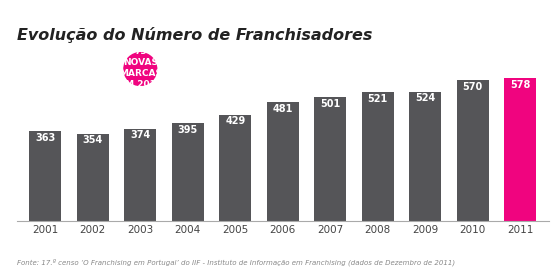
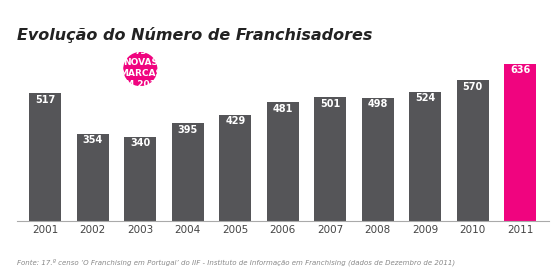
2001: 363 -> 517
2003: 374 -> 340
2008: 521 -> 498
2011: 578 -> 636
